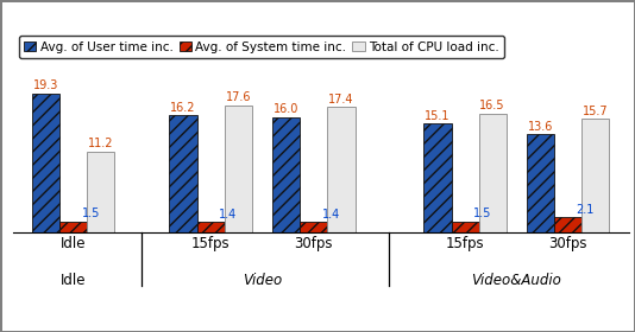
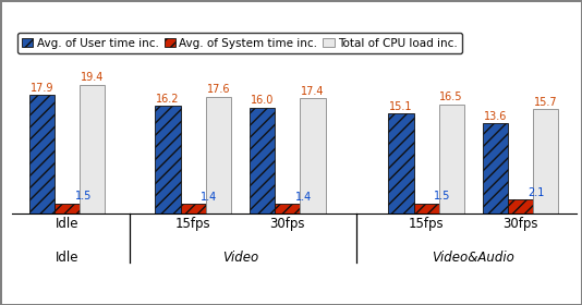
Avg. of User time inc./Idle: 19.3 -> 17.9
Total of CPU load inc./Idle: 11.2 -> 19.4
